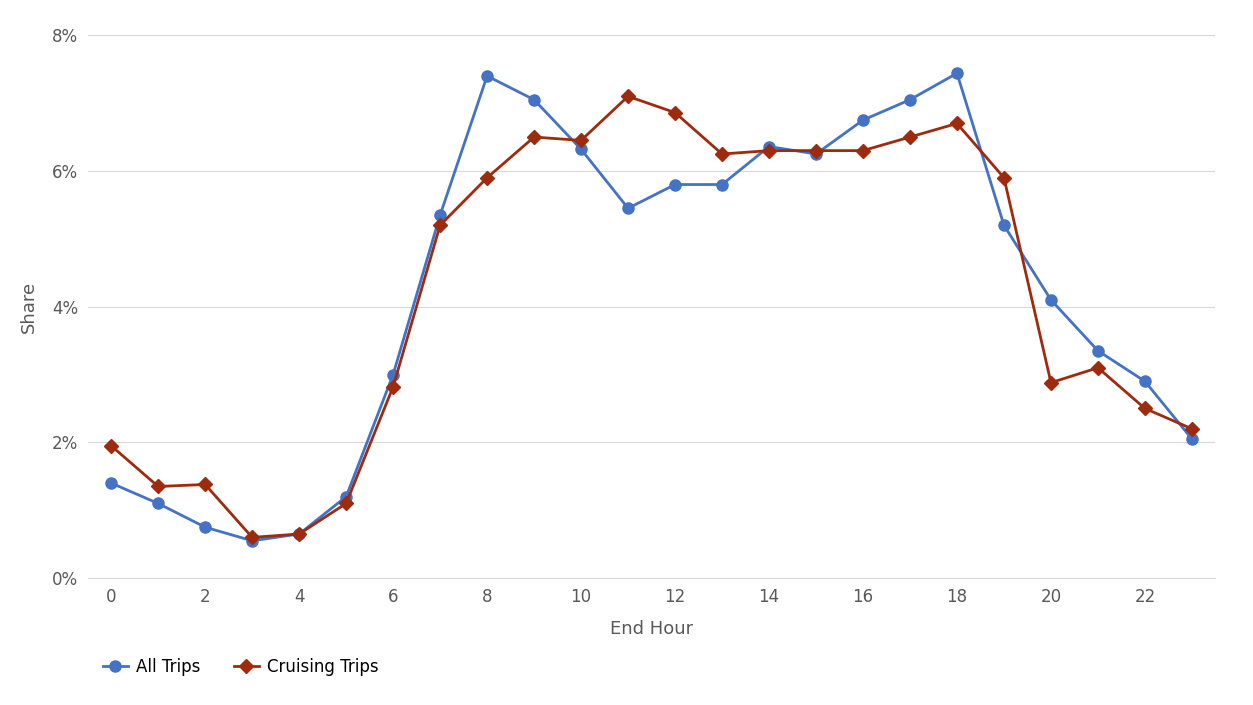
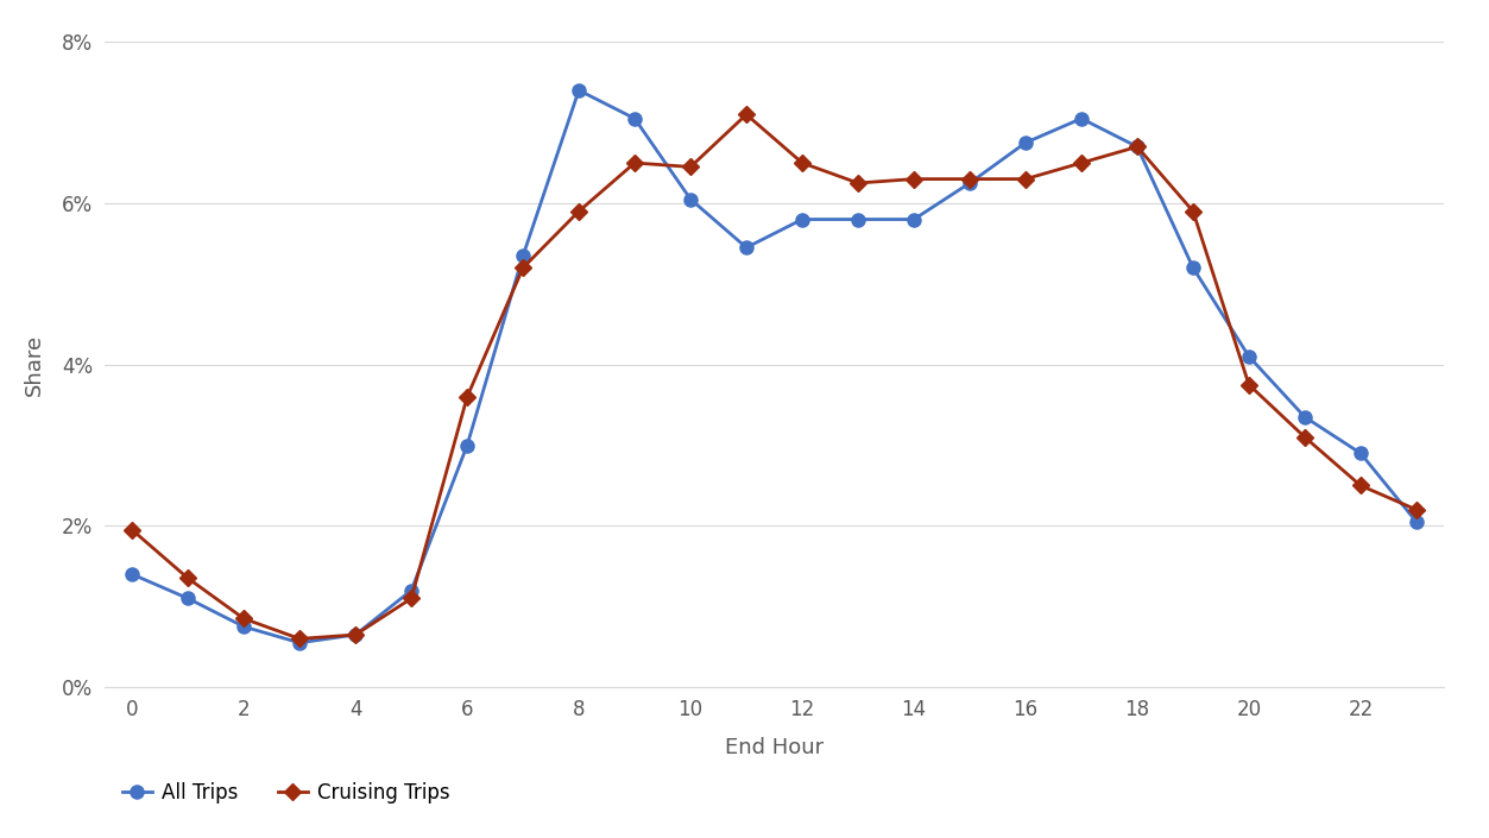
Cruising Trips/2: 1.38% -> 0.85%
Cruising Trips/6: 2.82% -> 3.60%
All Trips/10: 6.32% -> 6.05%
Cruising Trips/12: 6.86% -> 6.50%
All Trips/14: 6.36% -> 5.80%
All Trips/18: 7.44% -> 6.70%
Cruising Trips/20: 2.88% -> 3.75%
